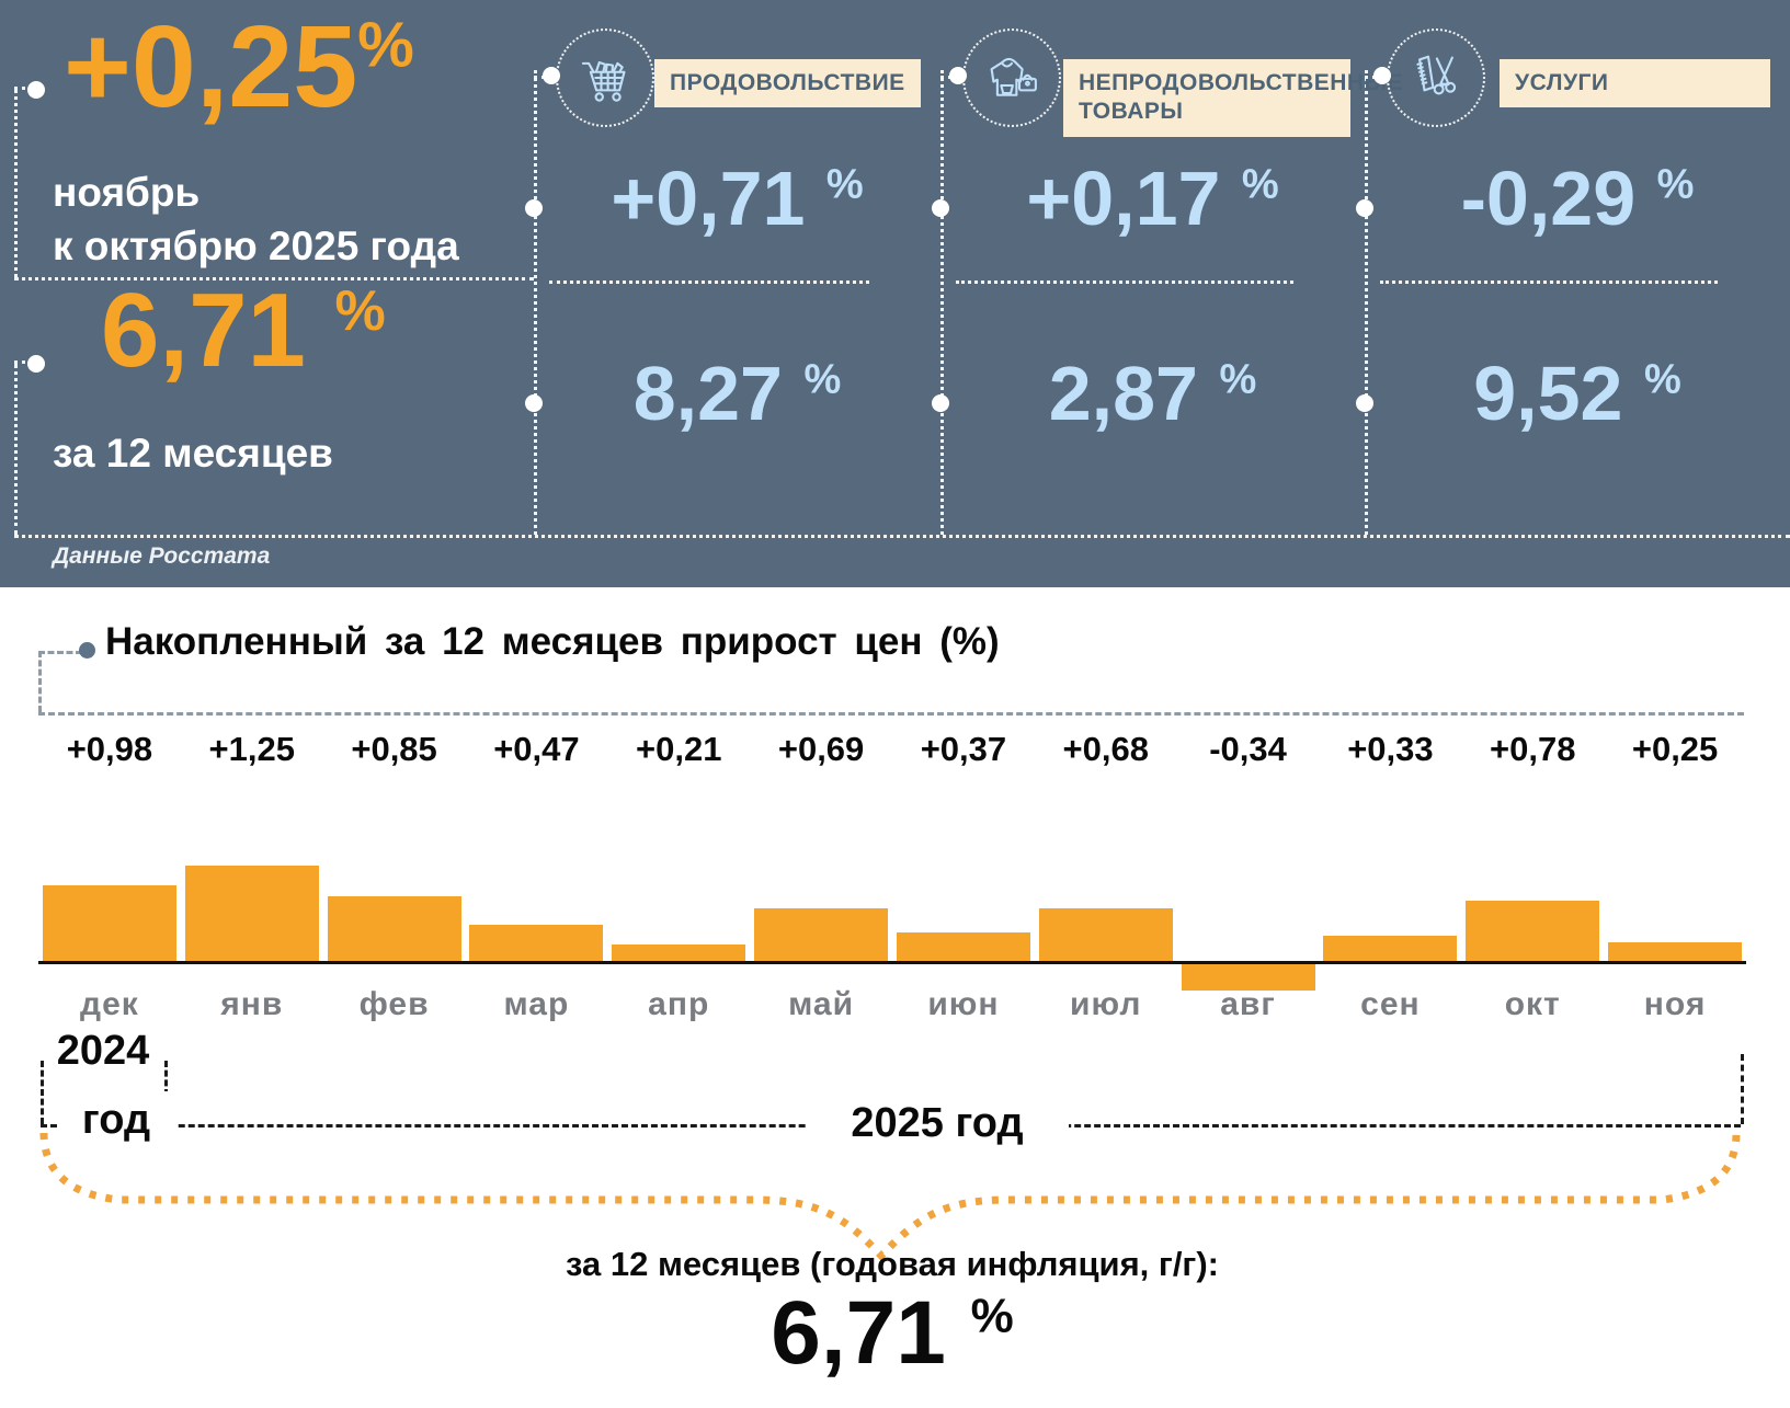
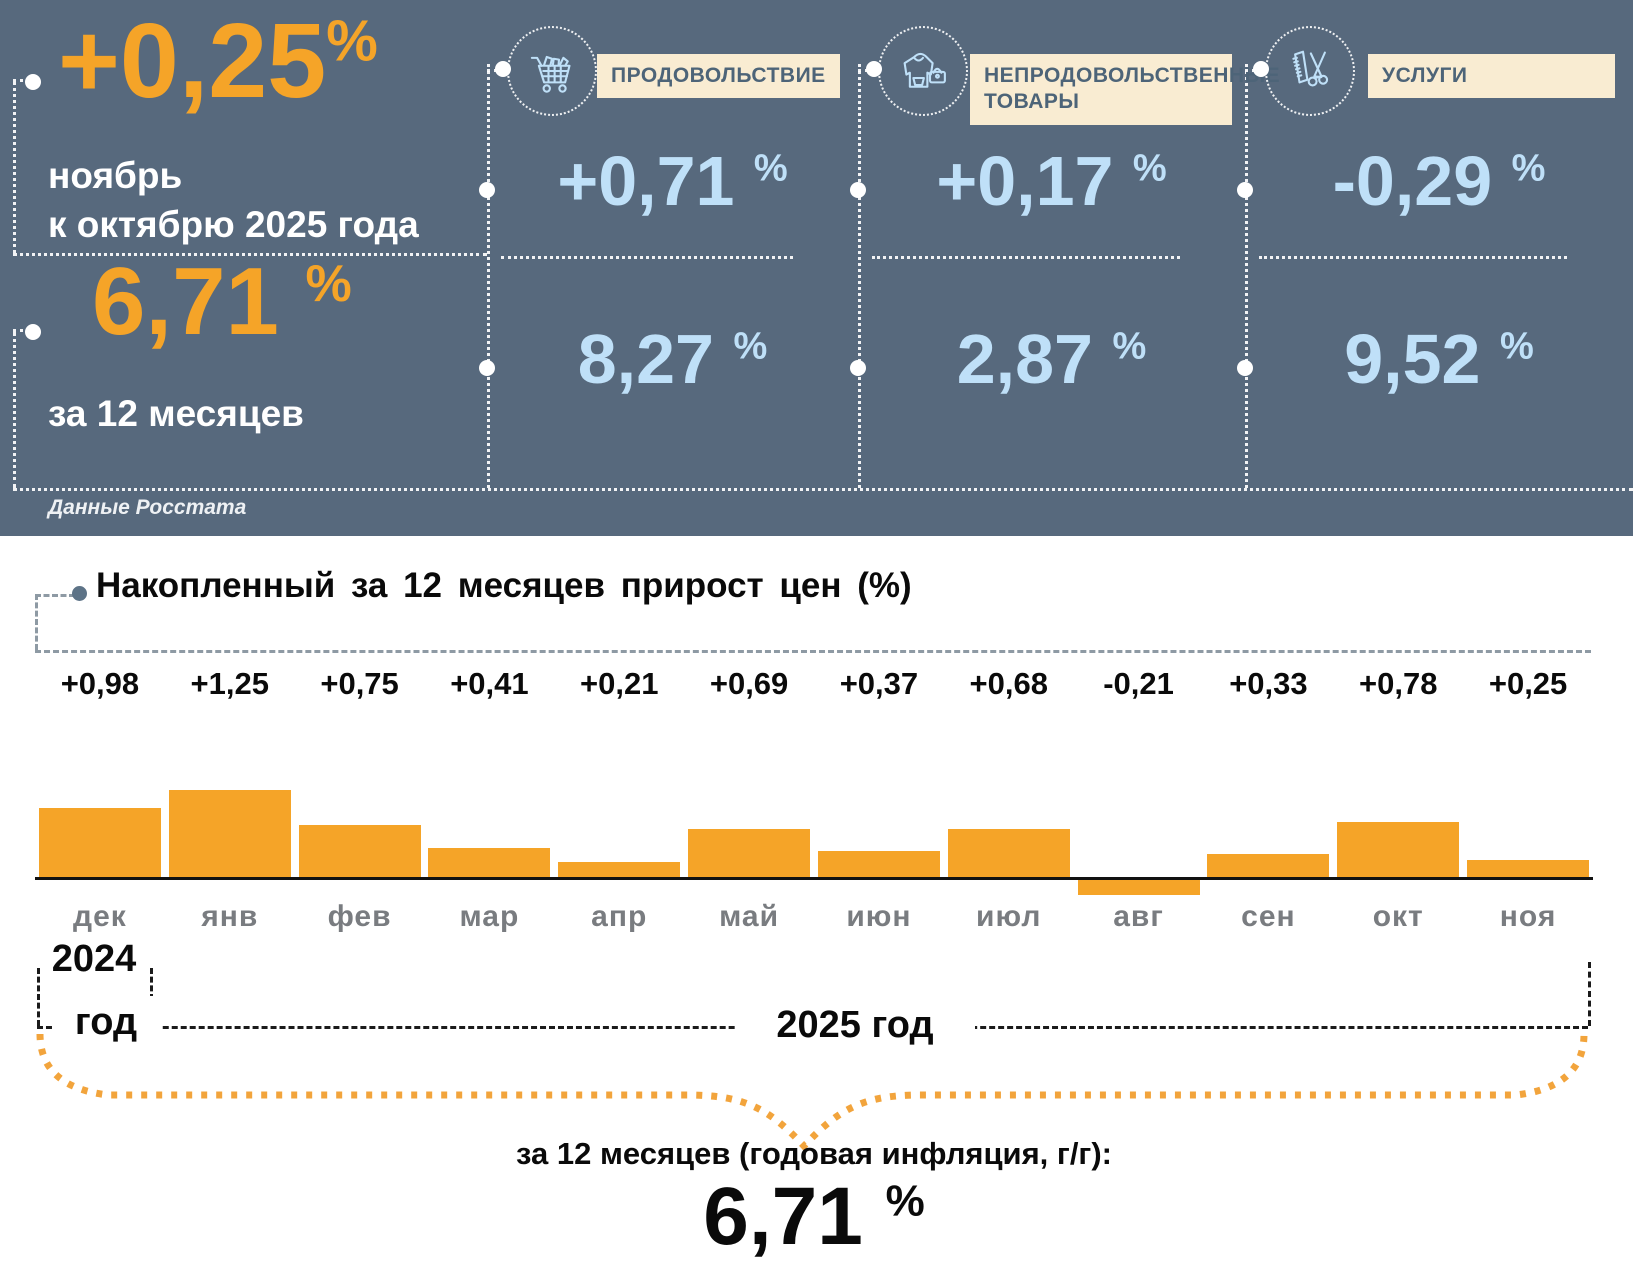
фев: +0,85 -> +0,75
мар: +0,47 -> +0,41
авг: -0,34 -> -0,21
